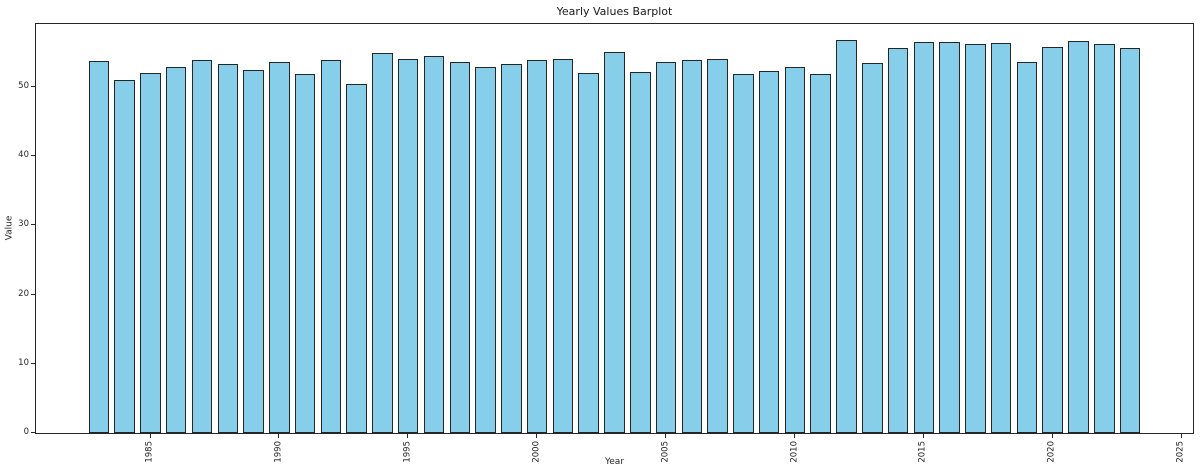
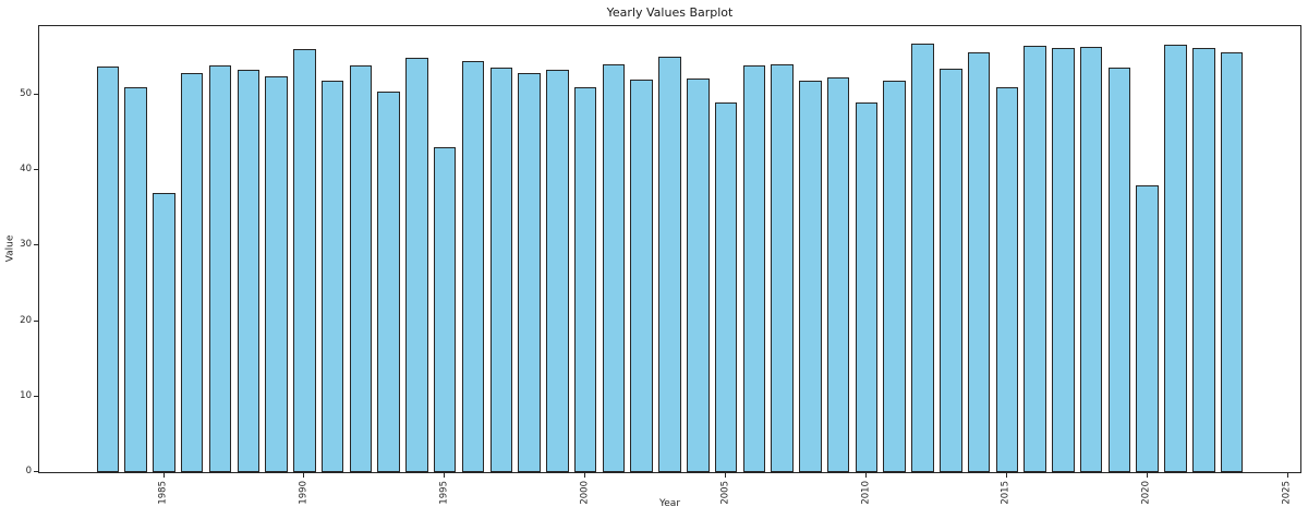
1985: 52 -> 37
1990: 54 -> 56
1995: 54 -> 43
2000: 54 -> 51
2005: 54 -> 49
2010: 53 -> 49
2015: 56 -> 51
2020: 56 -> 38
